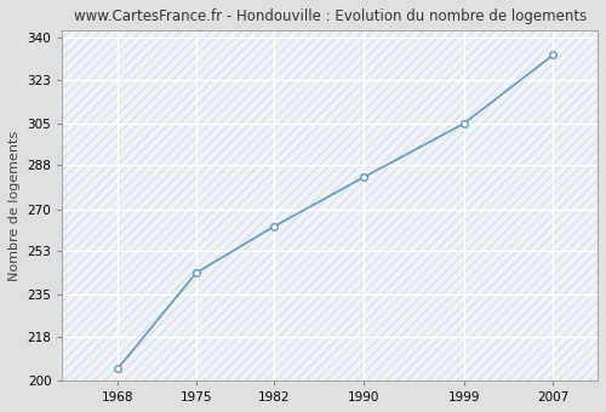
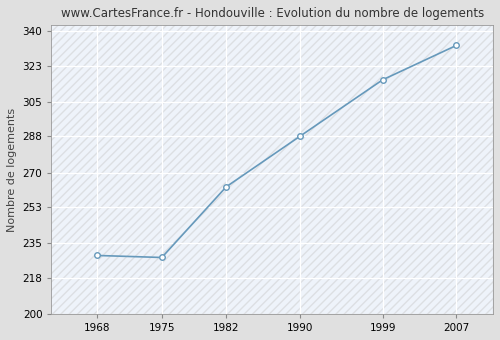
1968: 205 -> 229
1975: 244 -> 228
1990: 283 -> 288
1999: 305 -> 316
